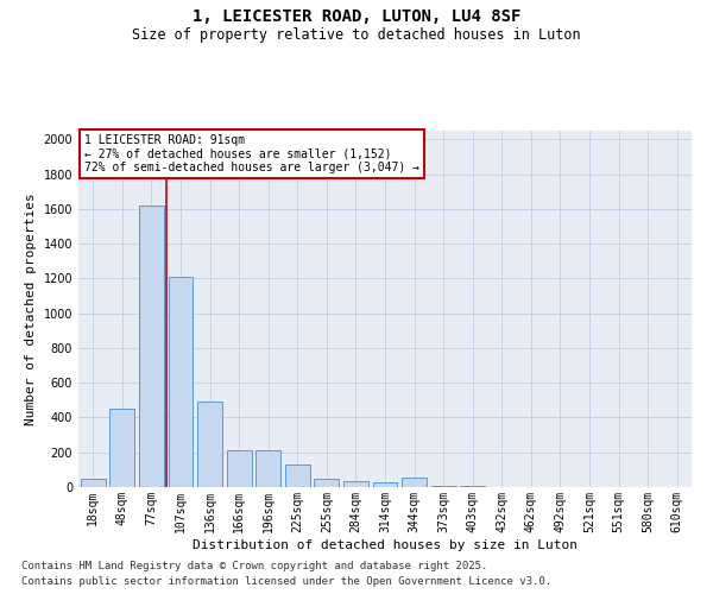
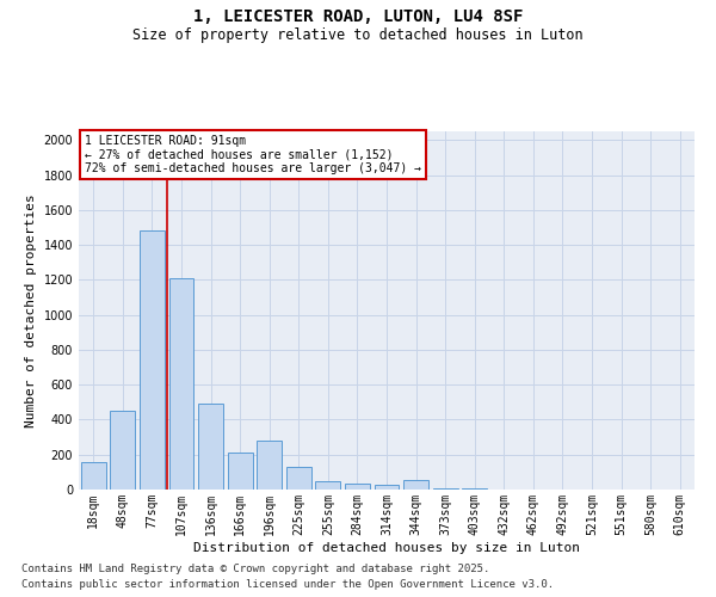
18sqm: 50 -> 160
77sqm: 1620 -> 1480
196sqm: 220 -> 280
